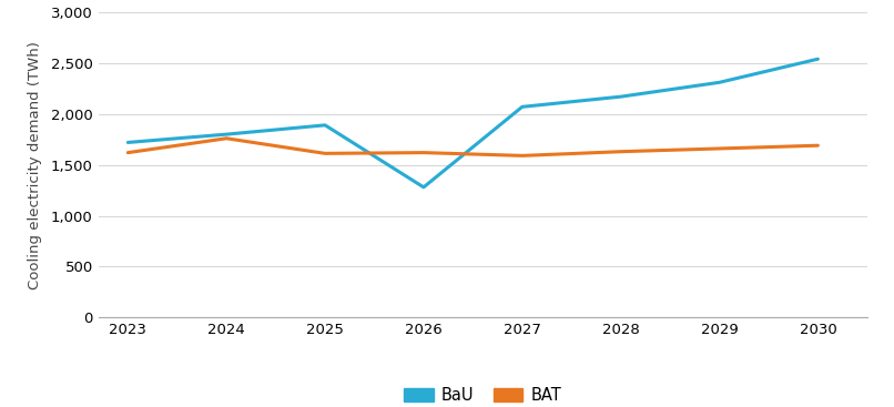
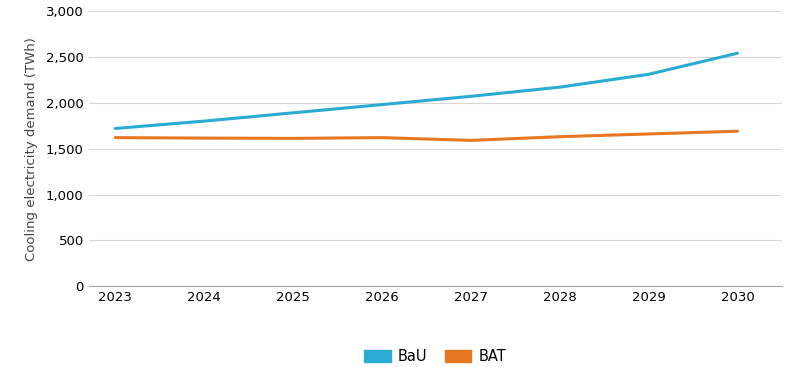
BAT/2024: 1,760 -> 1,620
BaU/2026: 1,280 -> 1,980
